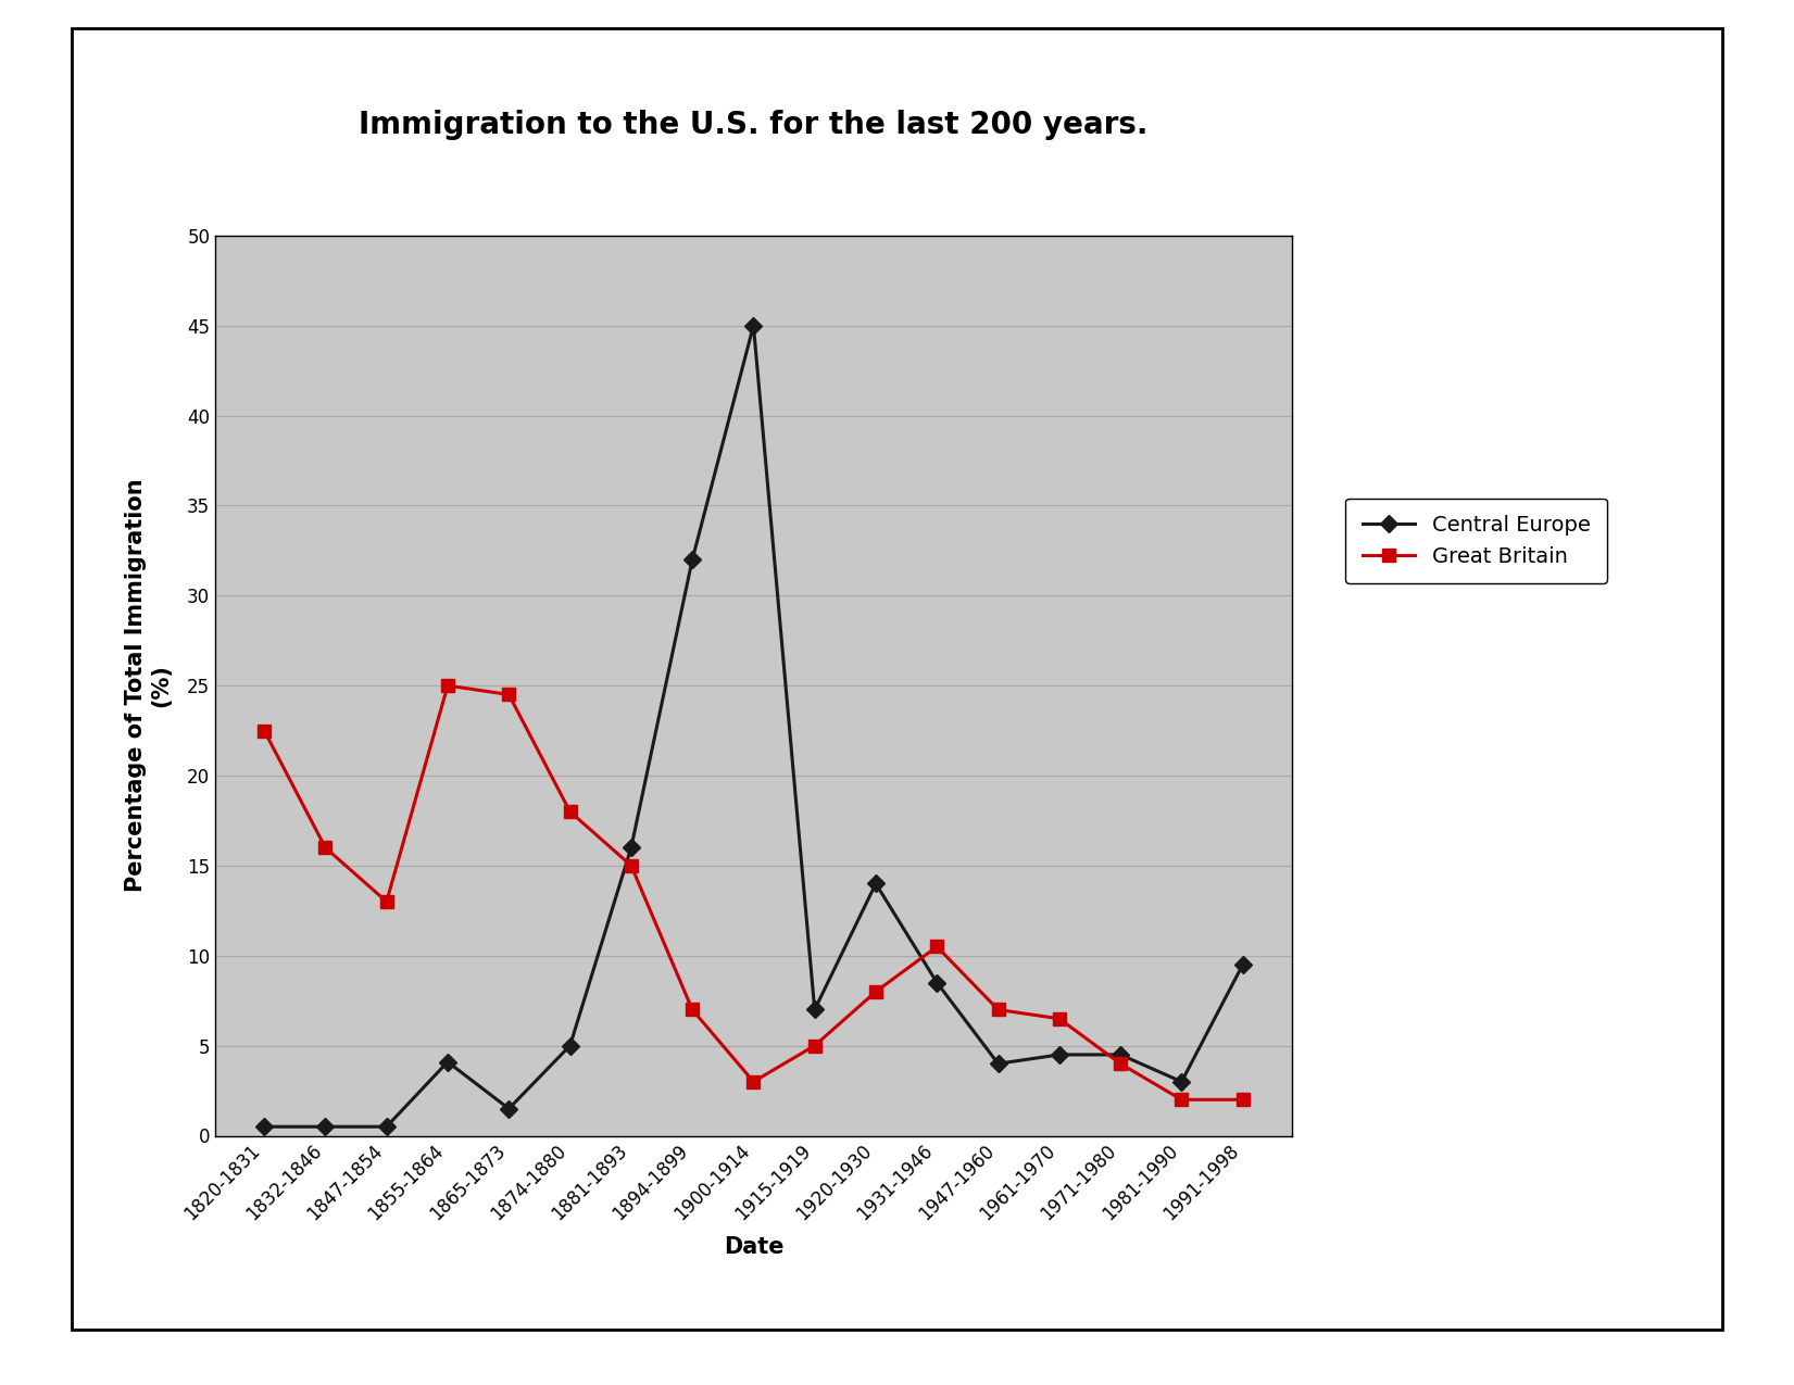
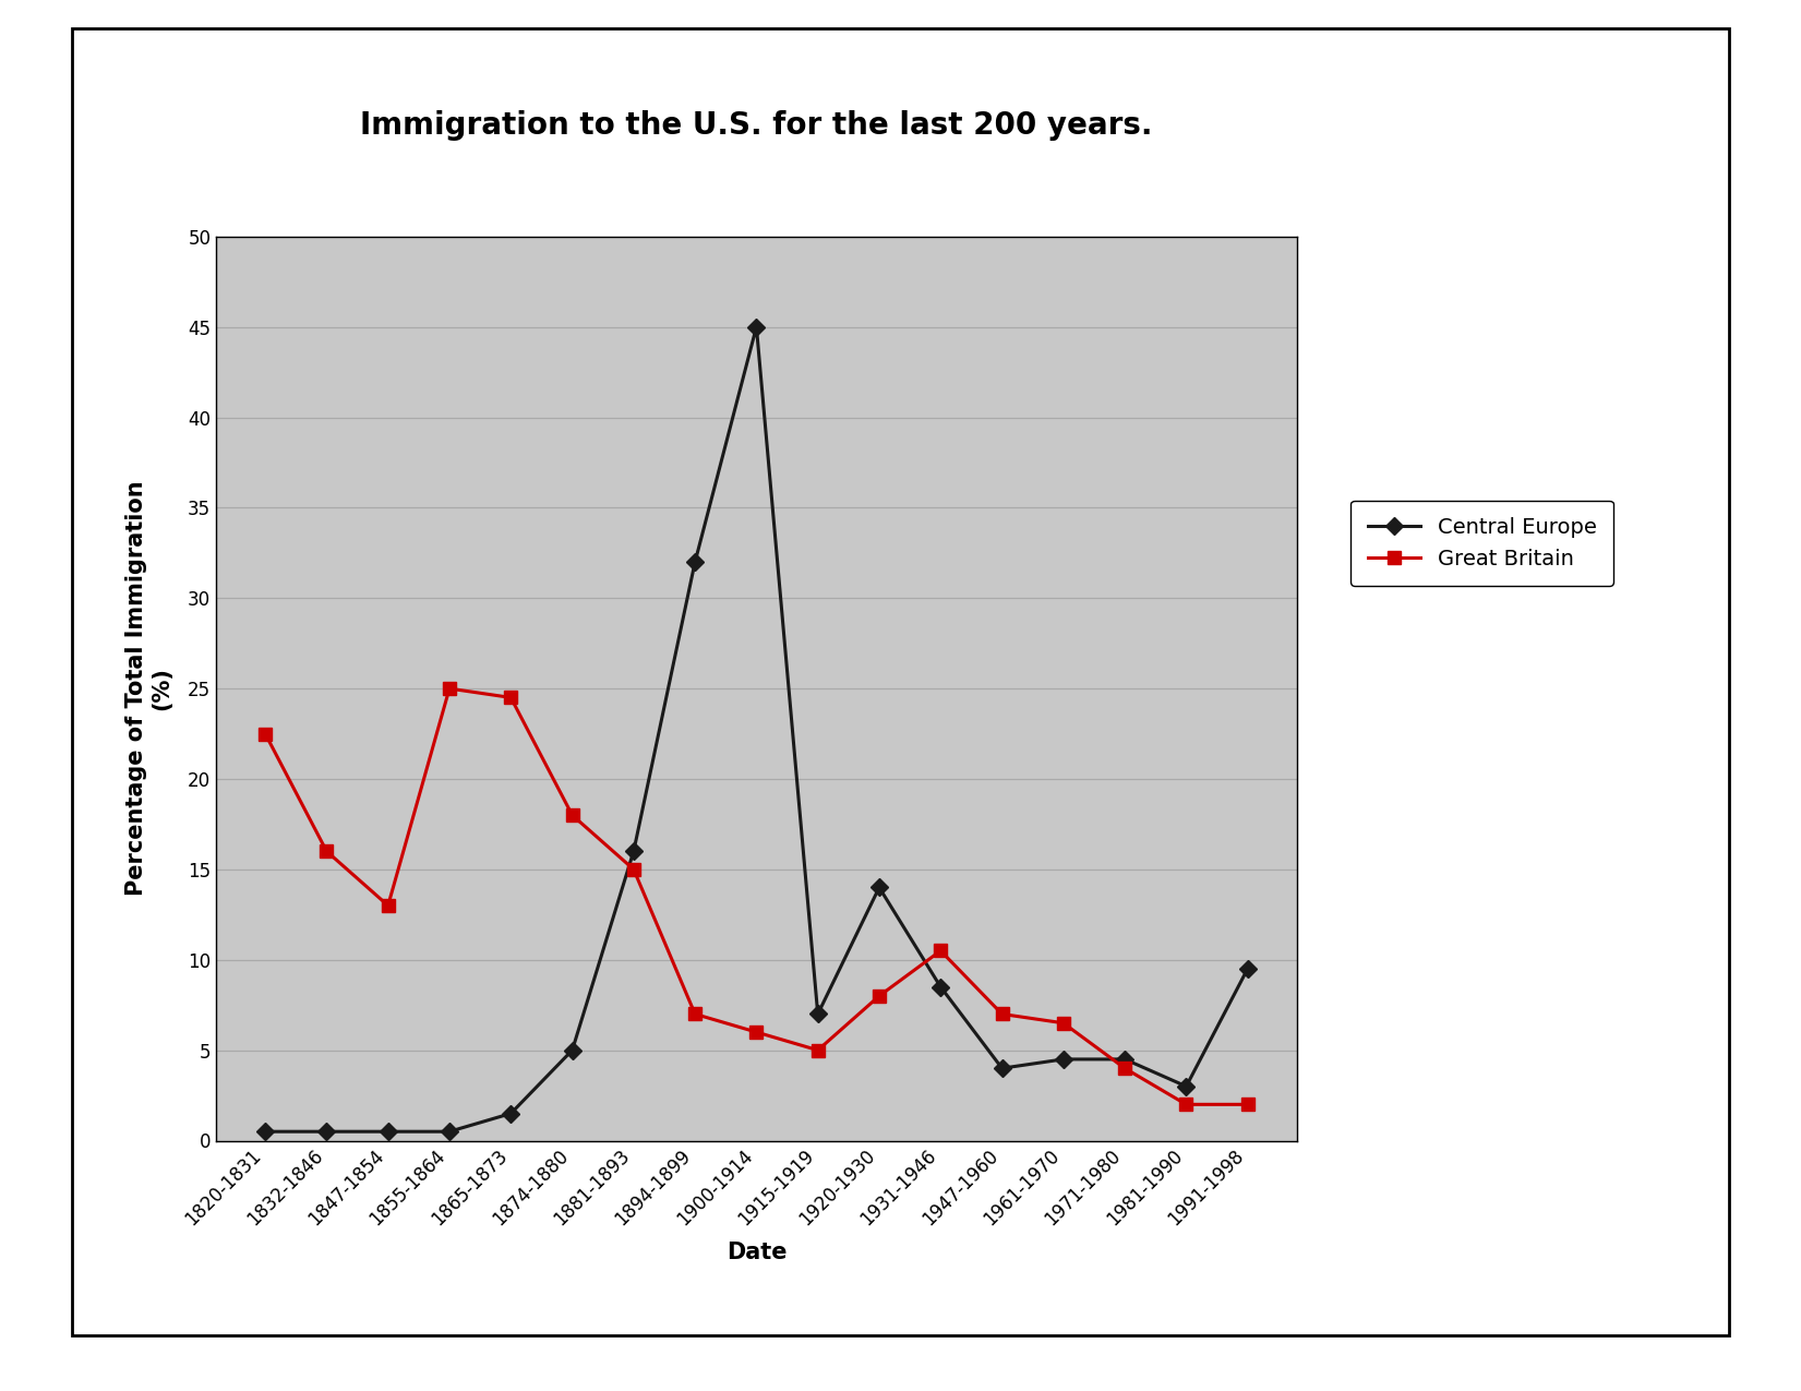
Central Europe/1855-1864: 4.1 -> 0.5
Great Britain/1900-1914: 3.0 -> 6.0
